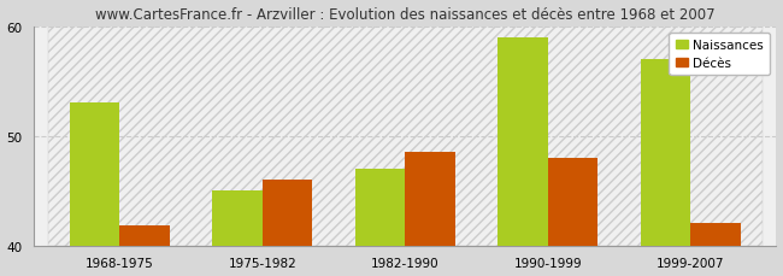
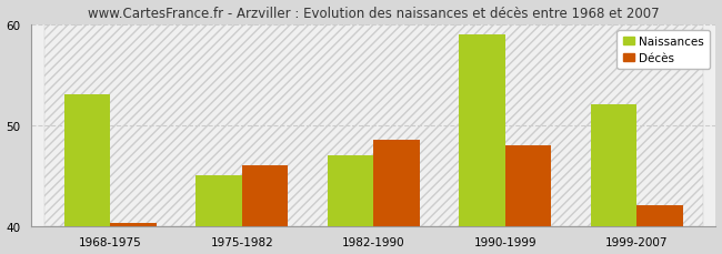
Décès/1968-1975: 41.8 -> 40.3
Naissances/1999-2007: 57 -> 52
